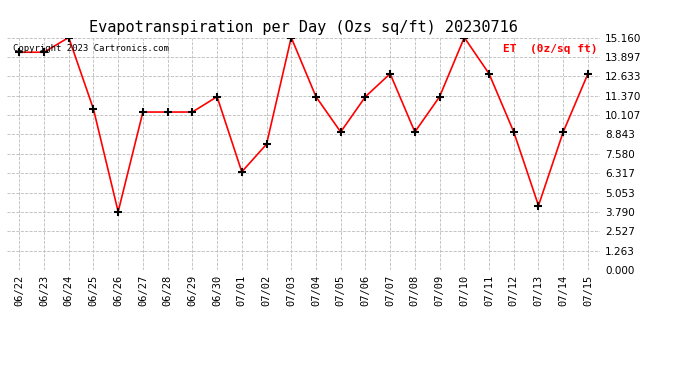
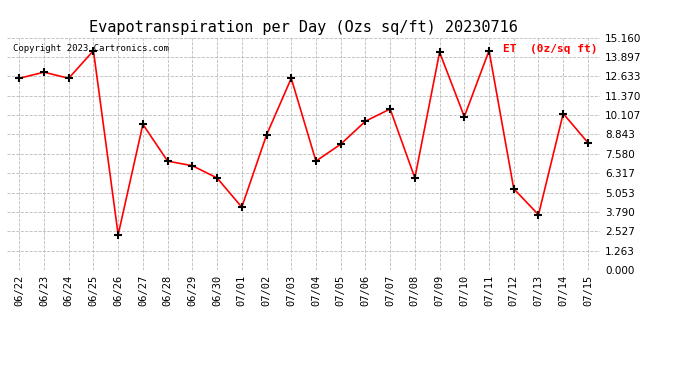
06/22: 14.2 -> 12.5
06/23: 14.2 -> 12.9
06/24: 15.2 -> 12.5
06/25: 10.5 -> 14.3
06/26: 3.8 -> 2.3
06/27: 10.3 -> 9.5
06/28: 10.3 -> 7.1
06/29: 10.3 -> 6.8
06/30: 11.3 -> 6.0
07/01: 6.4 -> 4.1
07/02: 8.2 -> 8.8
07/03: 15.2 -> 12.5
07/04: 11.3 -> 7.1
07/05: 9.0 -> 8.2
07/06: 11.3 -> 9.7
07/07: 12.8 -> 10.5
07/08: 9.0 -> 6.0
07/09: 11.3 -> 14.2
07/10: 15.2 -> 10.0
07/11: 12.8 -> 14.3
07/12: 9.0 -> 5.3
07/13: 4.2 -> 3.6
07/14: 9.0 -> 10.2
07/15: 12.8 -> 8.3
